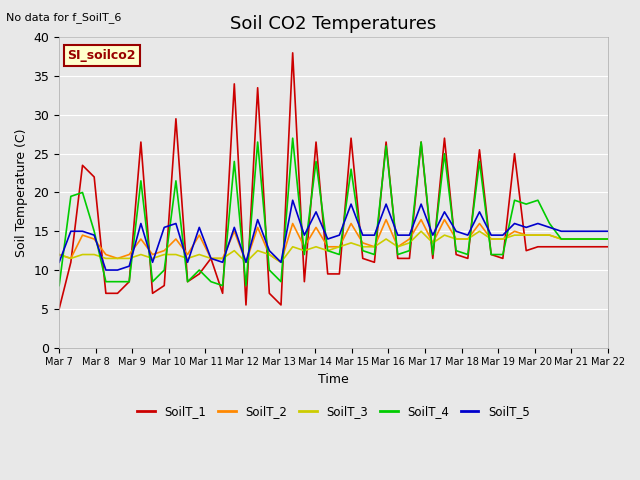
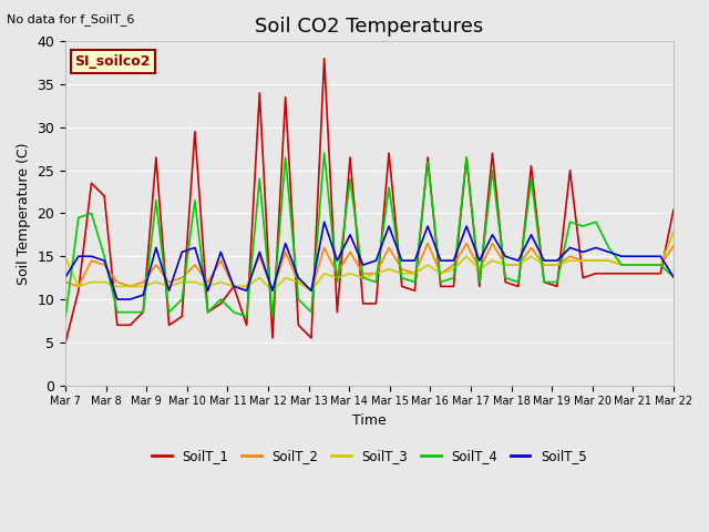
SoilT_3/Mar 7: 12.0 -> 14.8
SoilT_5/Mar 7: 11.0 -> 12.6
SoilT_1/Mar 22: 13.0 -> 20.4
SoilT_2/Mar 22: 14.0 -> 16.2
SoilT_3/Mar 22: 14.0 -> 17.8
SoilT_4/Mar 22: 14.0 -> 12.6
SoilT_5/Mar 22: 15.0 -> 12.6
